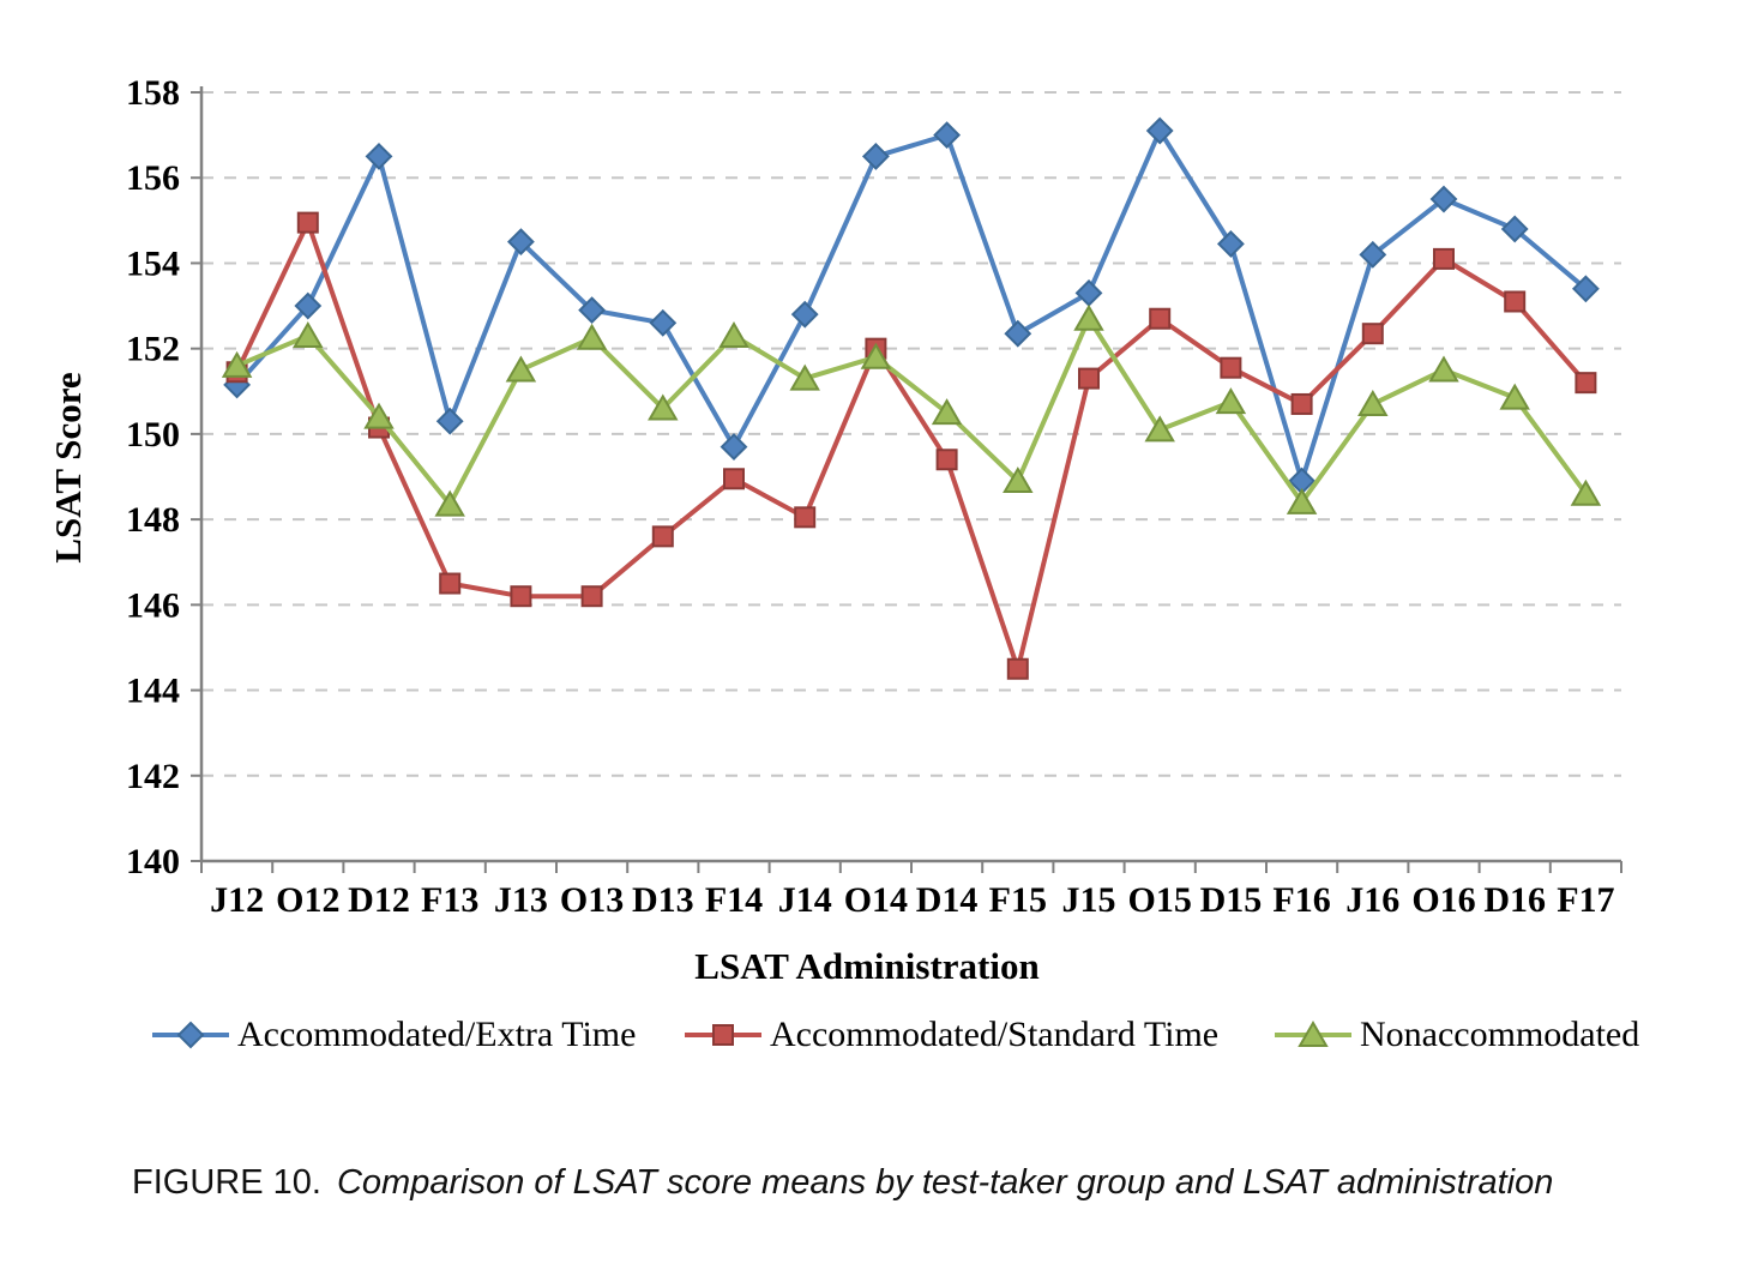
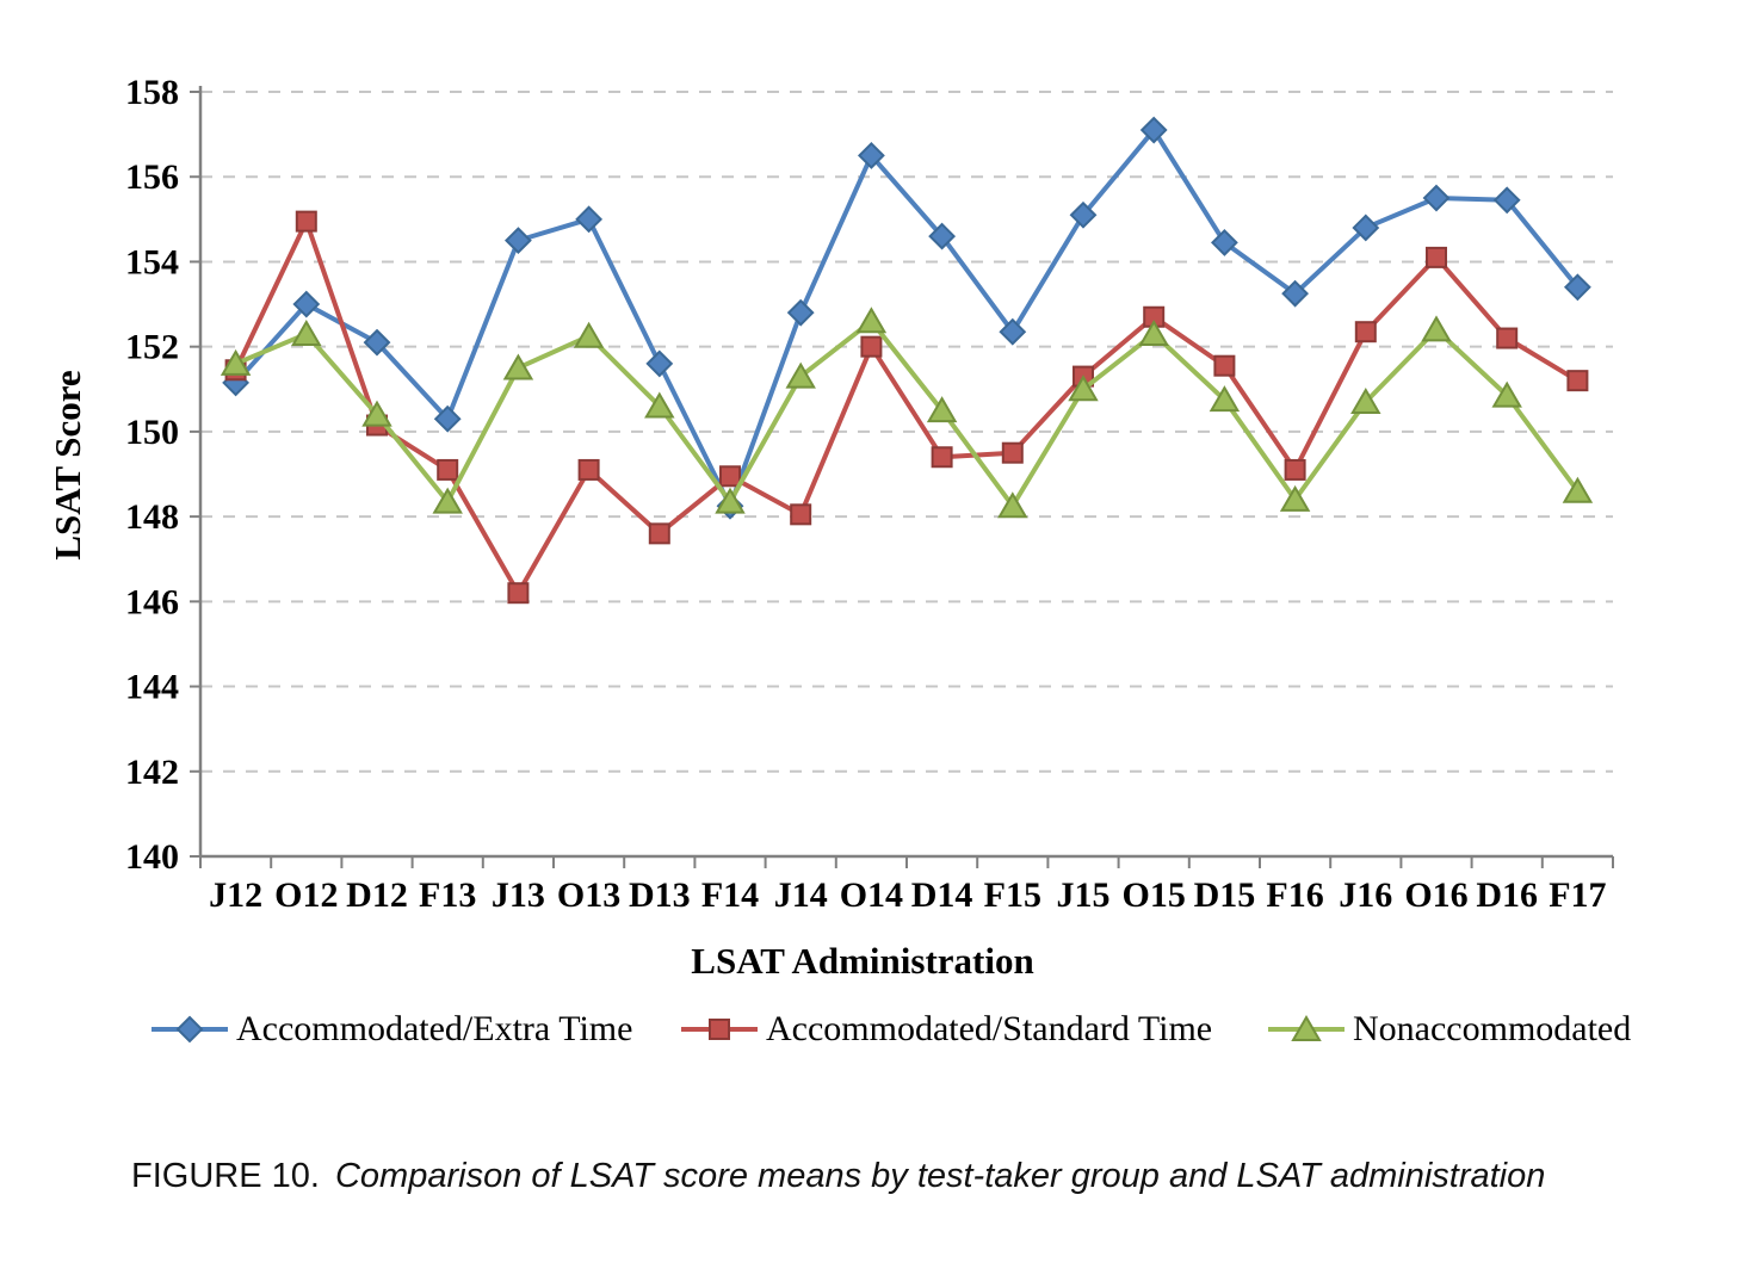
Accommodated/Extra Time/D12: 156.5 -> 152.1
Accommodated/Standard Time/F13: 146.5 -> 149.1
Accommodated/Extra Time/O13: 152.9 -> 155.0
Accommodated/Standard Time/O13: 146.2 -> 149.1
Accommodated/Extra Time/D13: 152.6 -> 151.6
Accommodated/Extra Time/F14: 149.7 -> 148.2
Nonaccommodated/F14: 152.3 -> 148.3
Nonaccommodated/O14: 151.8 -> 152.6
Accommodated/Extra Time/D14: 157.0 -> 154.6
Accommodated/Standard Time/F15: 144.5 -> 149.5
Nonaccommodated/F15: 148.9 -> 148.2
Accommodated/Extra Time/J15: 153.3 -> 155.1
Nonaccommodated/J15: 152.7 -> 151.0
Nonaccommodated/O15: 150.1 -> 152.3
Accommodated/Extra Time/F16: 148.9 -> 153.2
Accommodated/Standard Time/F16: 150.7 -> 149.1
Accommodated/Extra Time/J16: 154.2 -> 154.8
Nonaccommodated/O16: 151.5 -> 152.4
Accommodated/Extra Time/D16: 154.8 -> 155.4
Accommodated/Standard Time/D16: 153.1 -> 152.2
